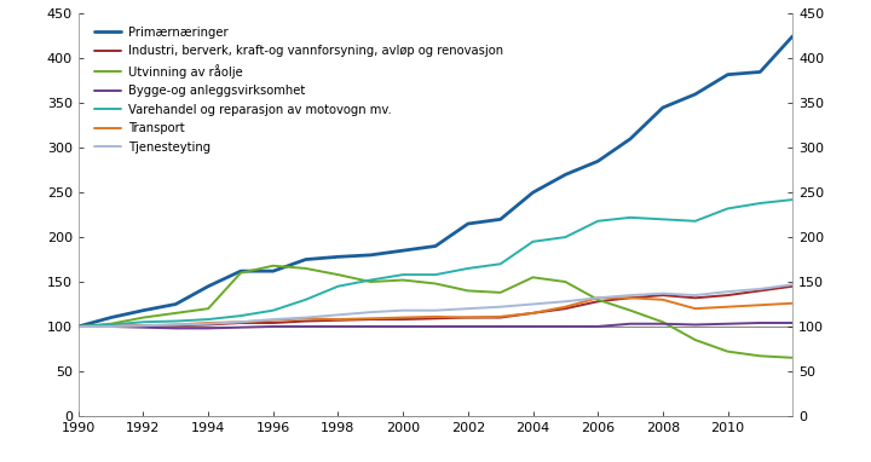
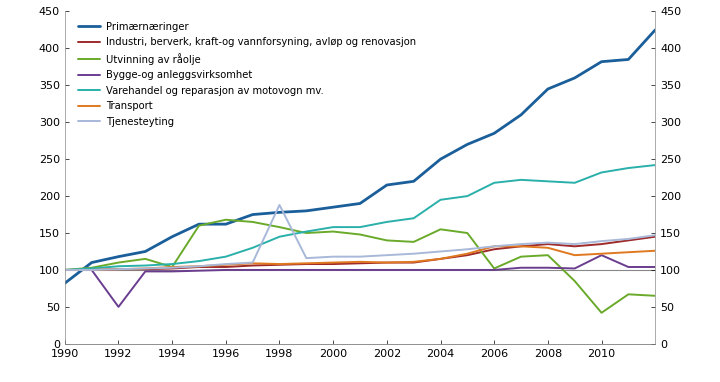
Primærnæringer/1990: 100 -> 82
Bygge-og anleggsvirksomhet/1992: 99 -> 50
Utvinning av råolje/1994: 120 -> 104
Tjenesteyting/1998: 113 -> 188
Utvinning av råolje/2006: 130 -> 102
Utvinning av råolje/2008: 105 -> 120
Utvinning av råolje/2010: 72 -> 42
Bygge-og anleggsvirksomhet/2010: 103 -> 120
